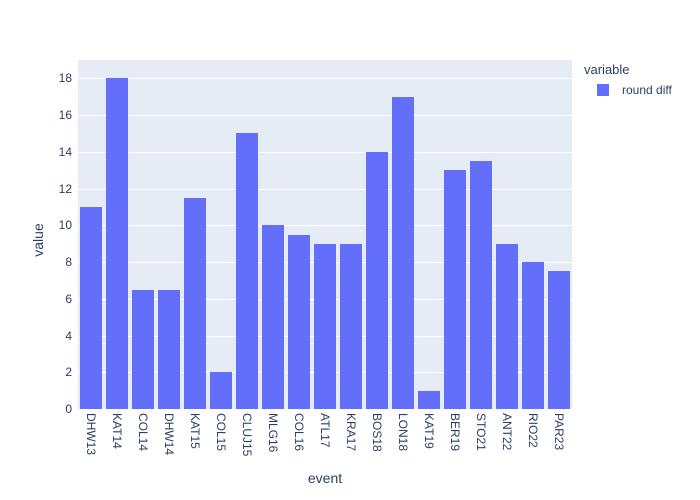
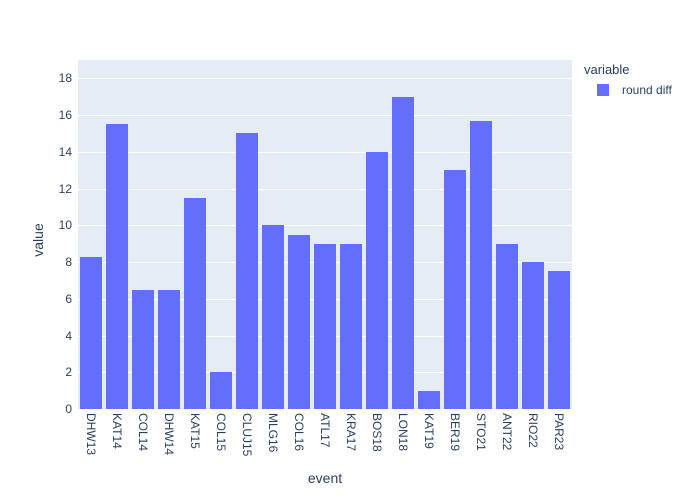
DHW13: 11.0 -> 8.3
KAT14: 18.0 -> 15.5
STO21: 13.5 -> 15.7
